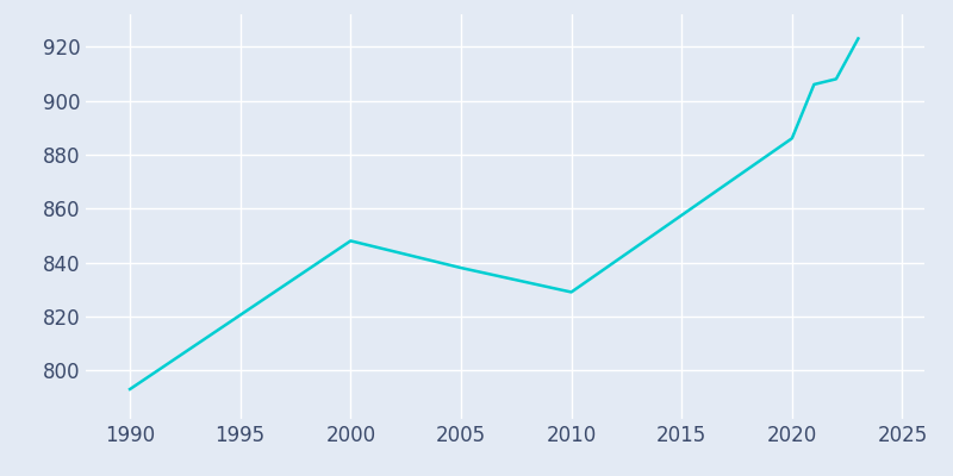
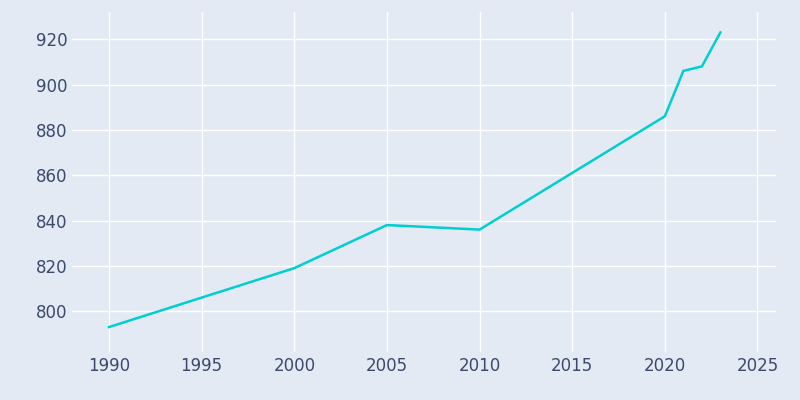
2000: 848 -> 819
2010: 829 -> 836
